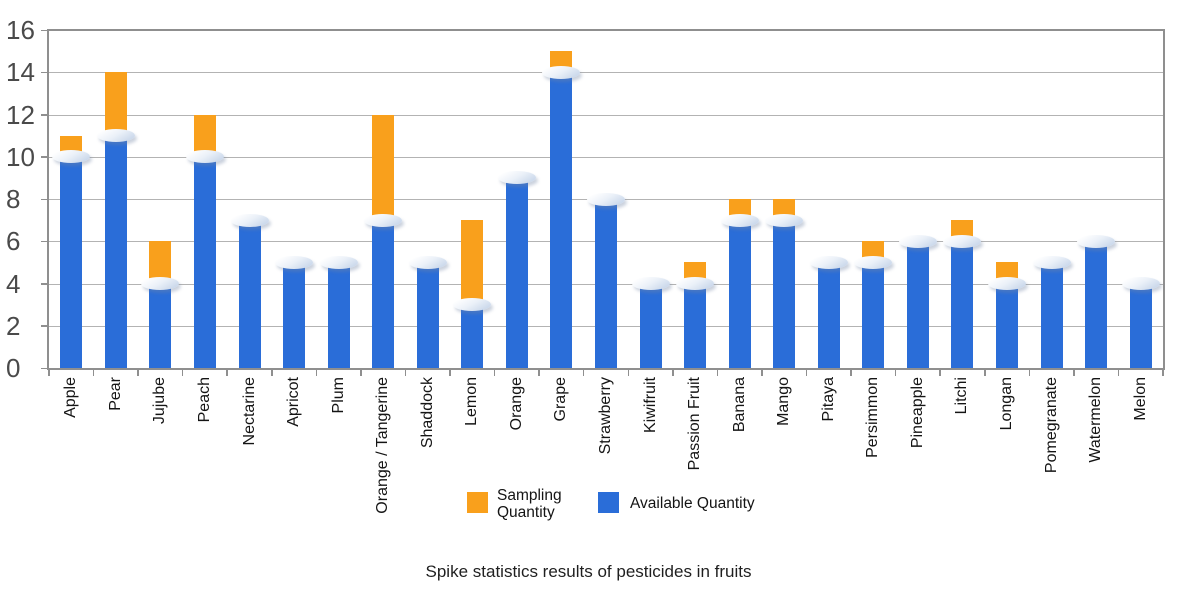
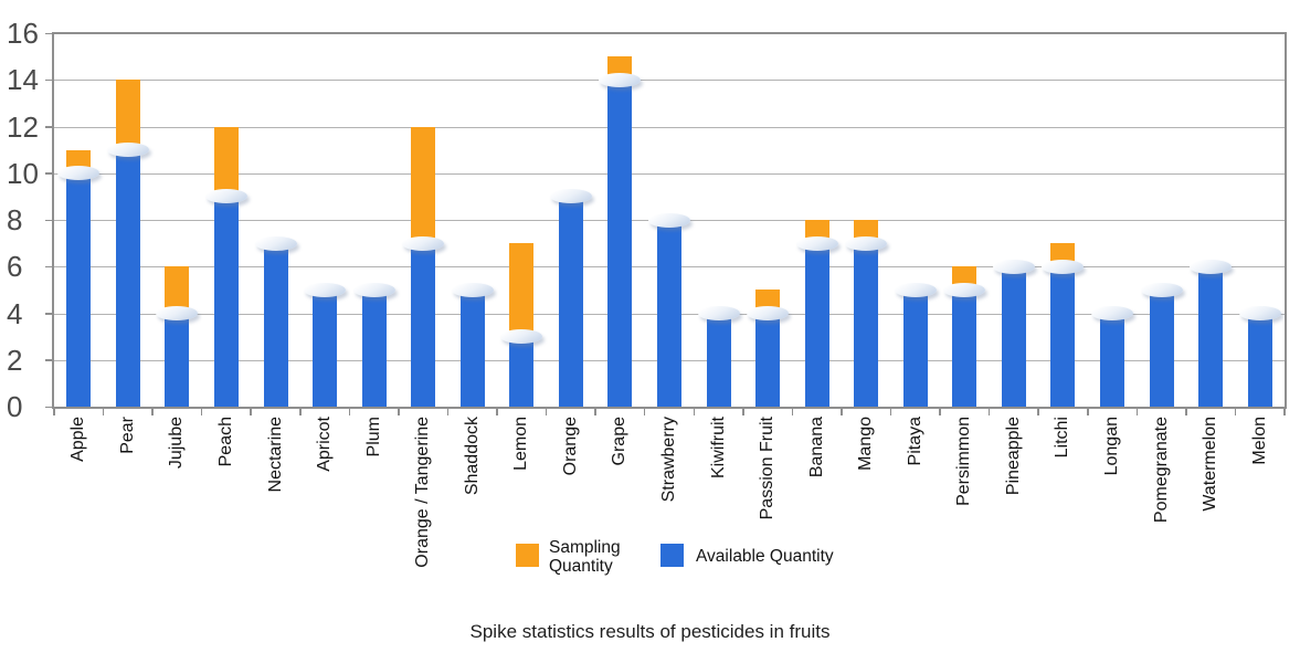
Available Quantity/Peach: 10 -> 9
Sampling Quantity/Longan: 5 -> 4
